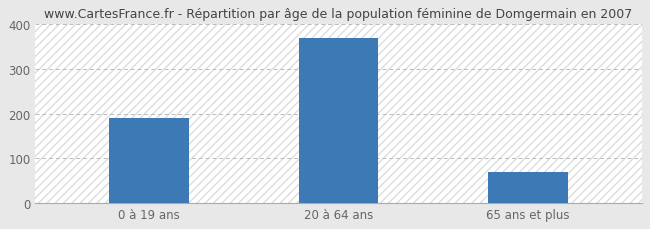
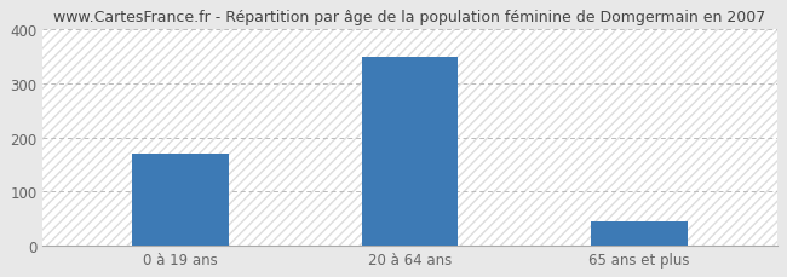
0 à 19 ans: 190 -> 170
20 à 64 ans: 370 -> 350
65 ans et plus: 68 -> 45
